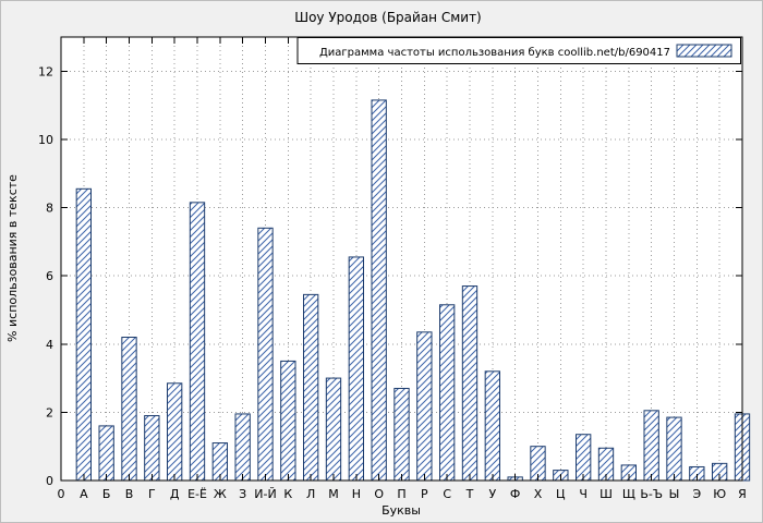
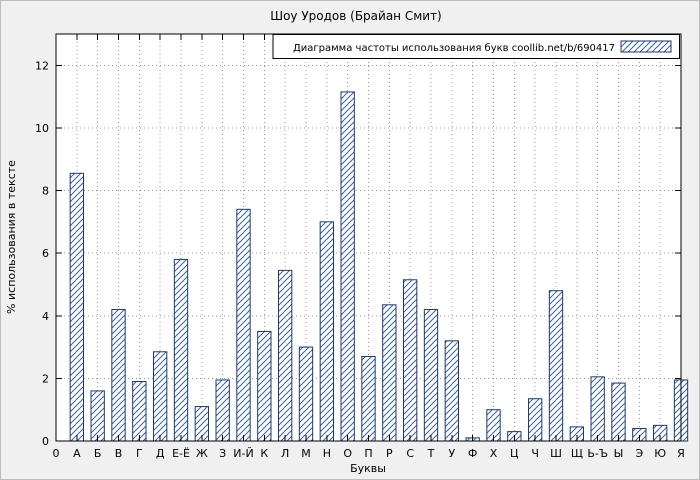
Е-Ё: 8.2 -> 5.8
Н: 6.5 -> 7.0
Т: 5.7 -> 4.2
Ш: 0.9 -> 4.8
